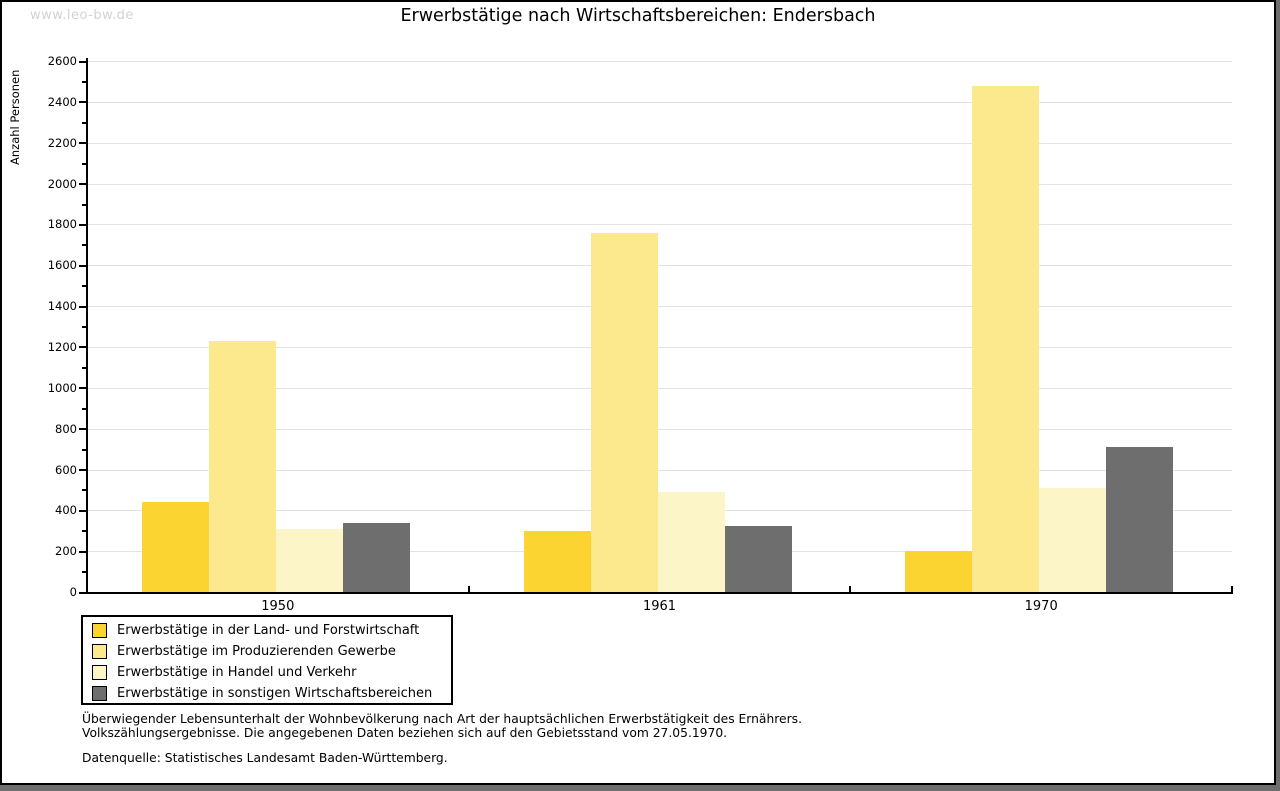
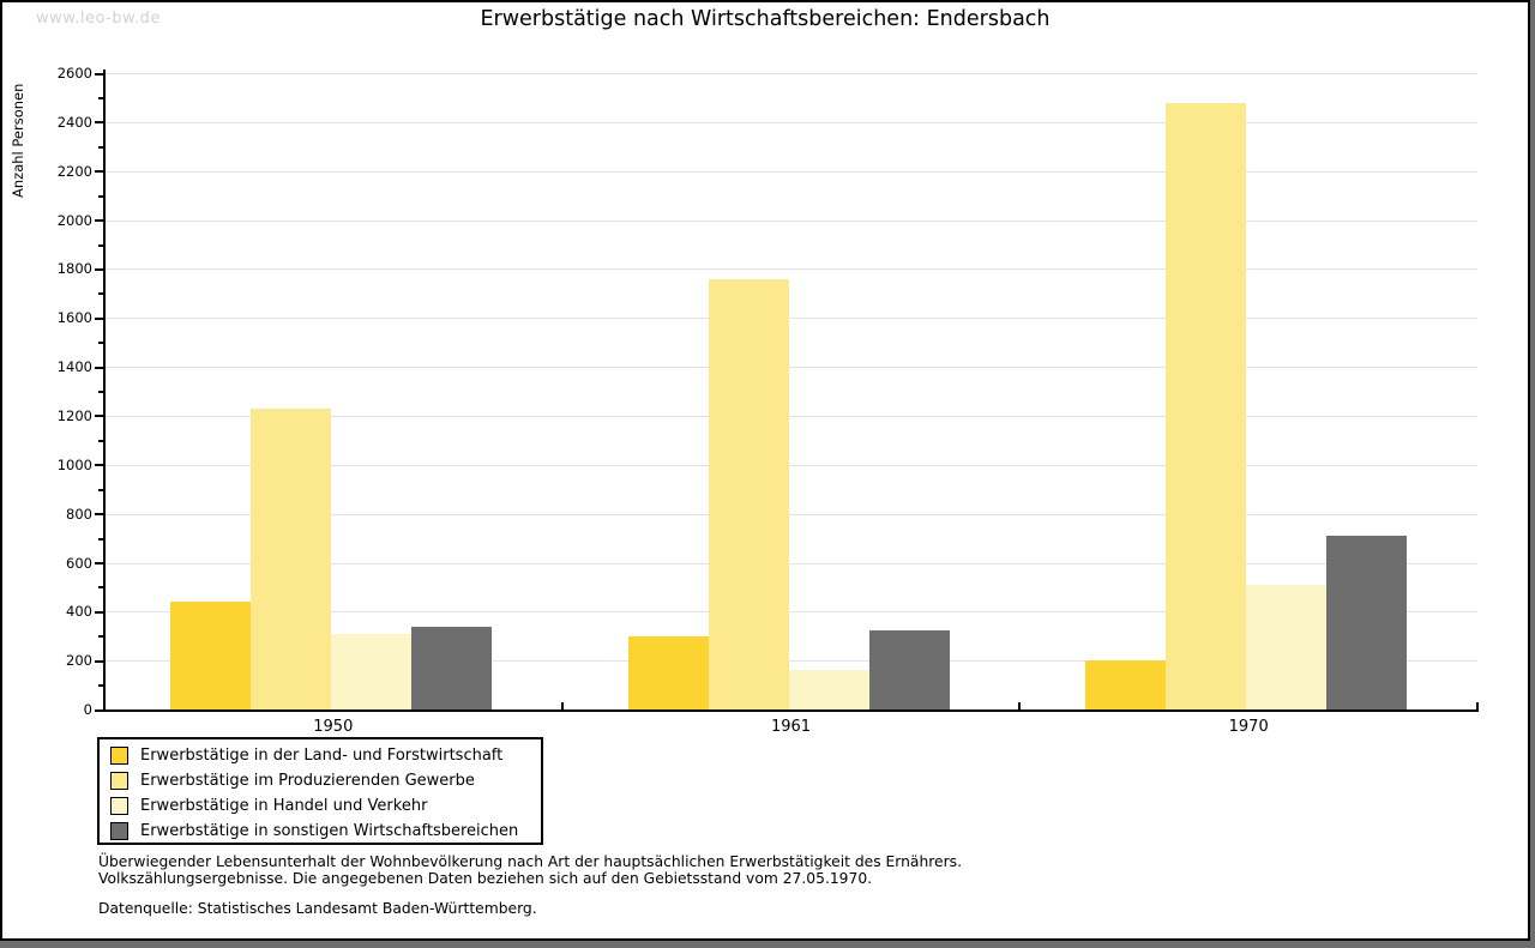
Erwerbstätige in Handel und Verkehr/1961: 490 -> 160
